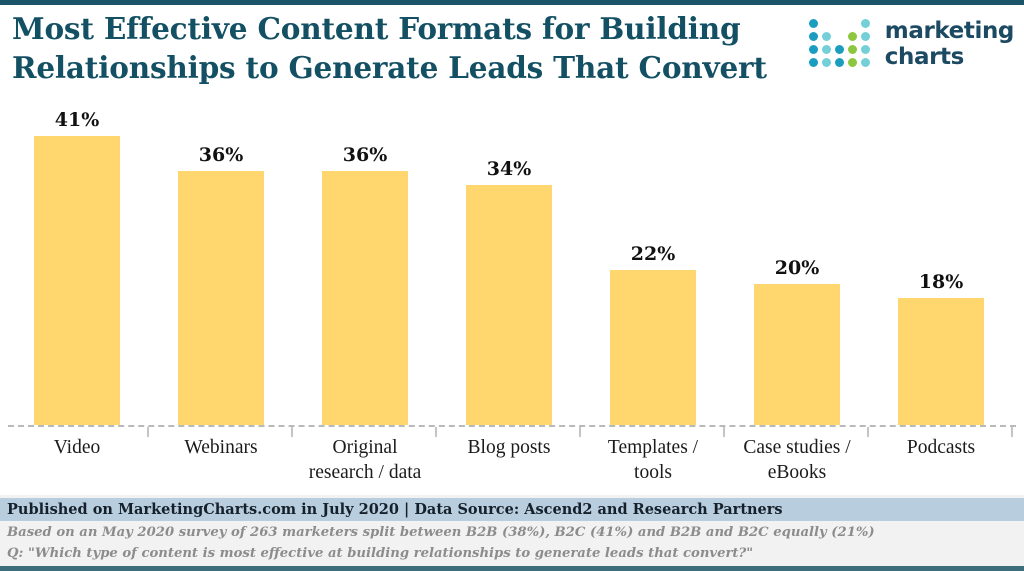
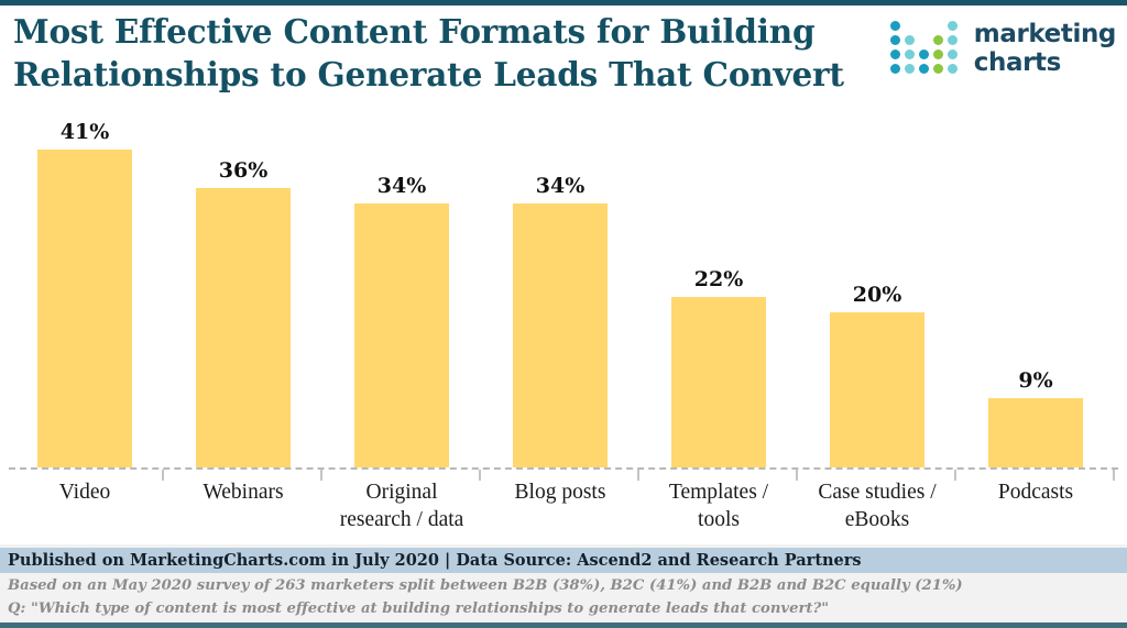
Original research / data: 36% -> 34%
Podcasts: 18% -> 9%
